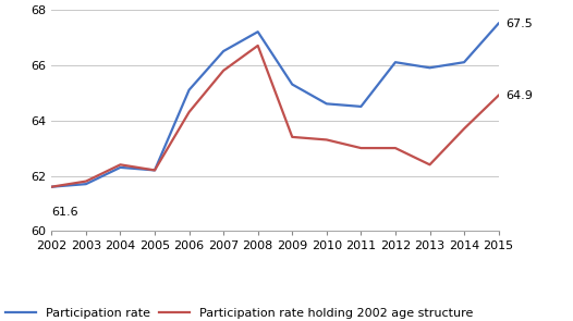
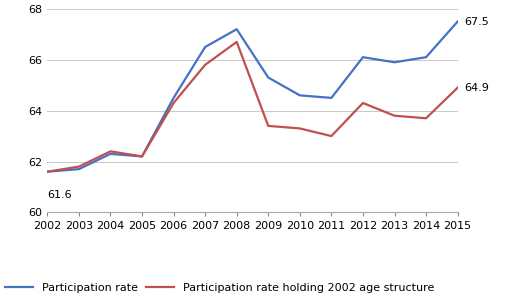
Participation rate/2006: 65.1 -> 64.5
Participation rate holding 2002 age structure/2012: 63.0 -> 64.3
Participation rate holding 2002 age structure/2013: 62.4 -> 63.8
